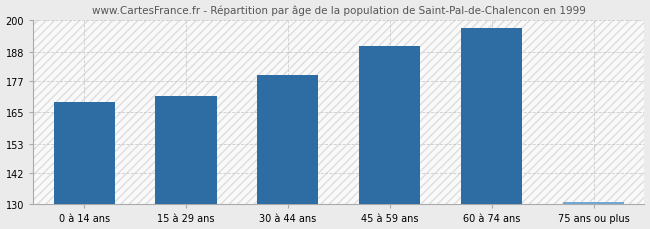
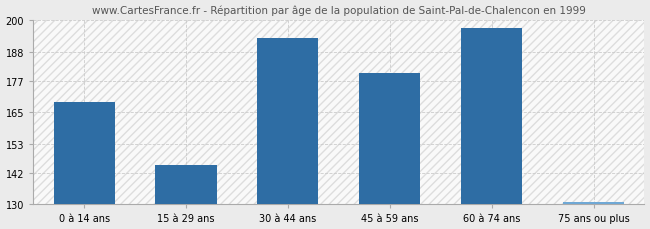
15 à 29 ans: 171 -> 145
30 à 44 ans: 179 -> 193
45 à 59 ans: 190 -> 180
